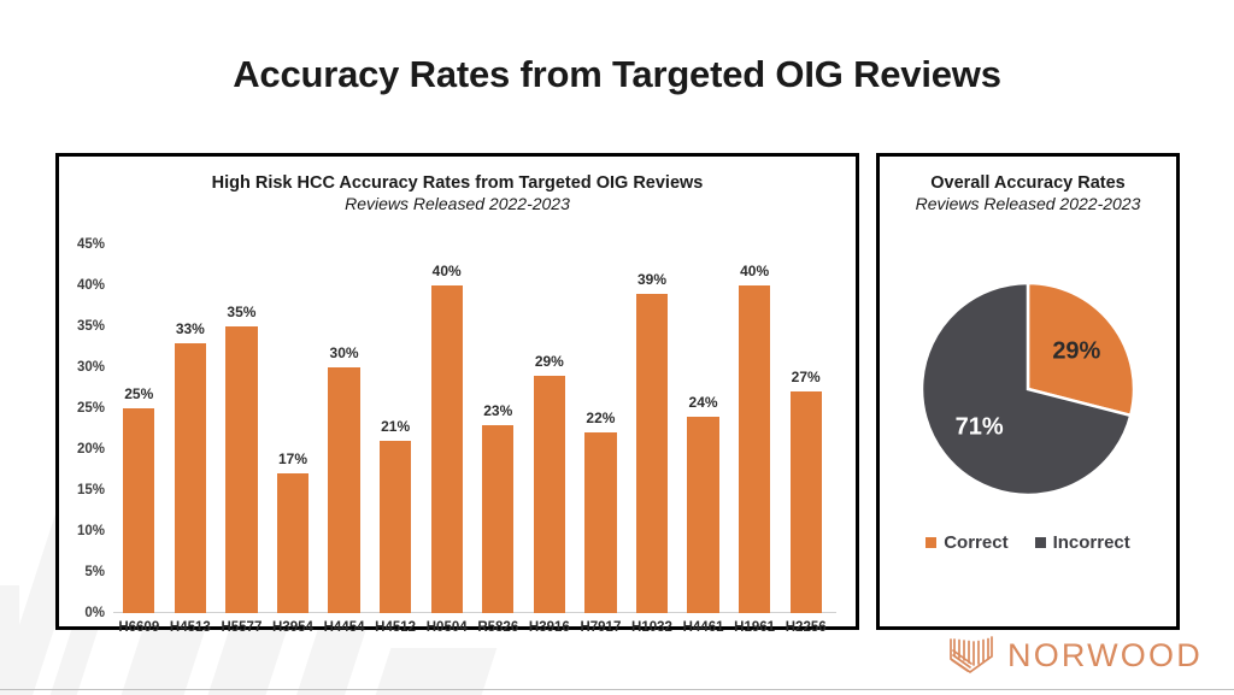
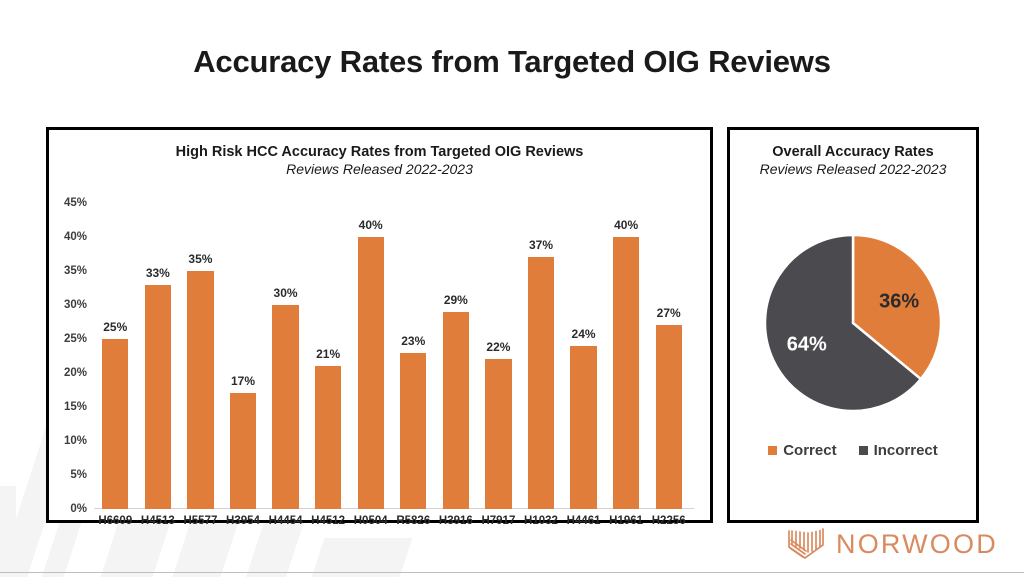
High Risk HCC Accuracy Rates from Targeted OIG Reviews/H1032: 39% -> 37%
Overall Accuracy Rates/Correct: 29% -> 36%
Overall Accuracy Rates/Incorrect: 71% -> 64%
